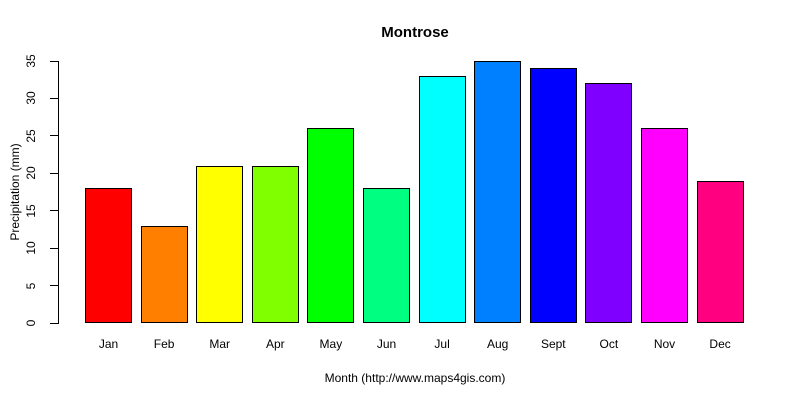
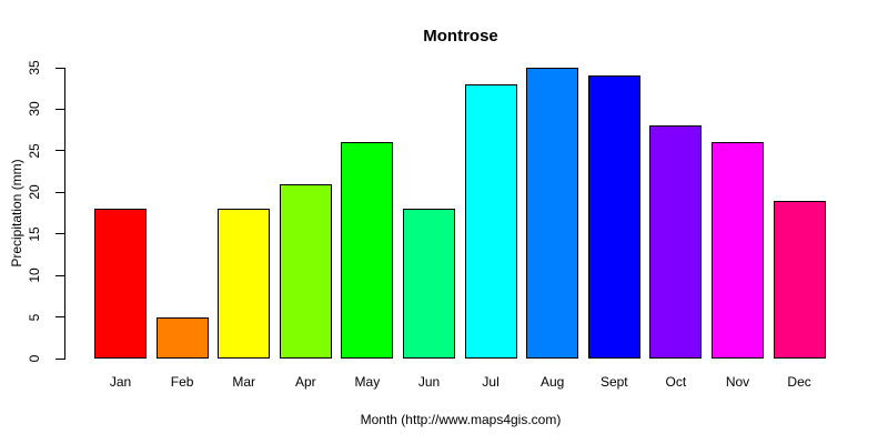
Feb: 13 -> 5
Mar: 21 -> 18
Oct: 32 -> 28
